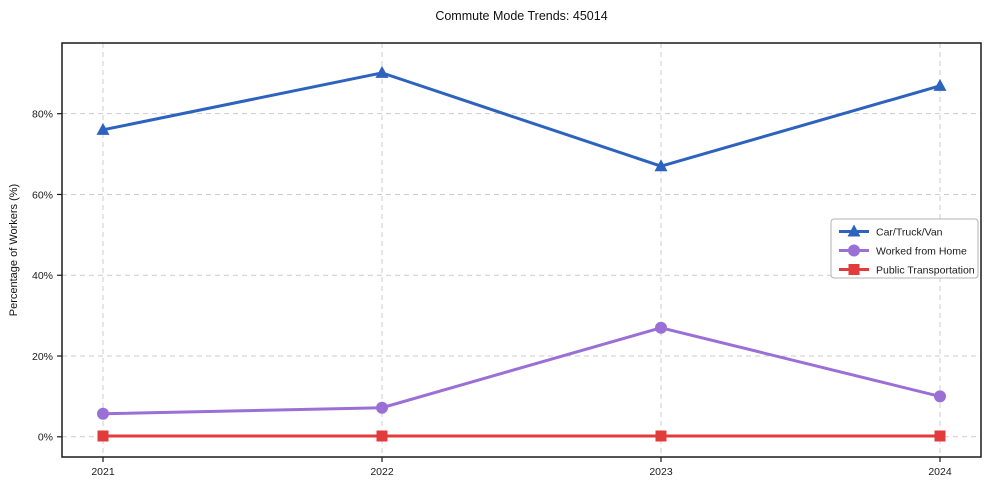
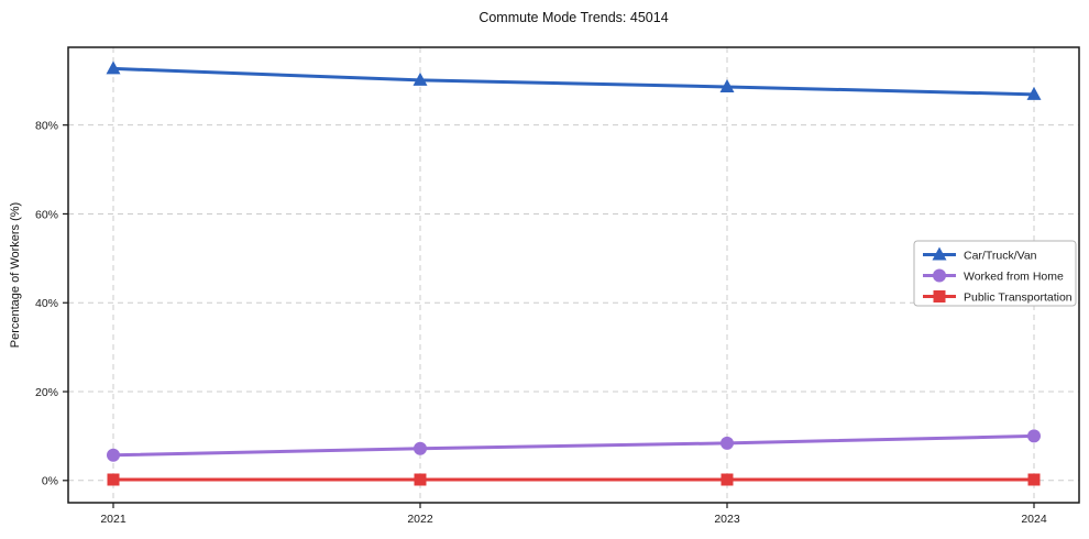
Car/Truck/Van/2021: 76% -> 93%
Car/Truck/Van/2023: 67% -> 89%
Worked from Home/2023: 27% -> 8%
